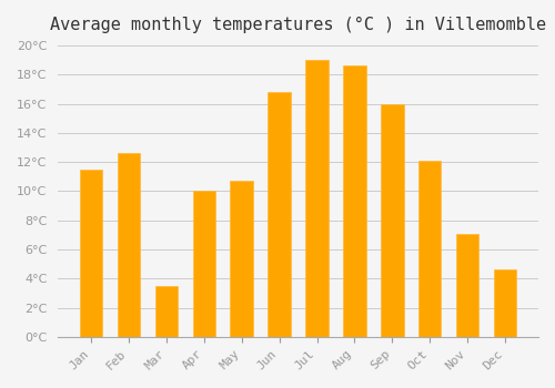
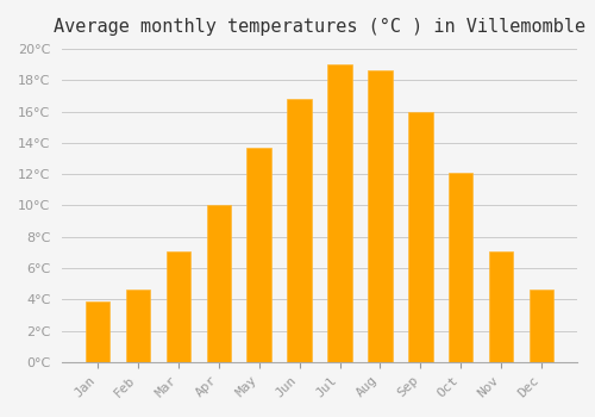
Jan: 11.5°C -> 3.9°C
Feb: 12.6°C -> 4.6°C
Mar: 3.5°C -> 7.1°C
May: 10.7°C -> 13.7°C
